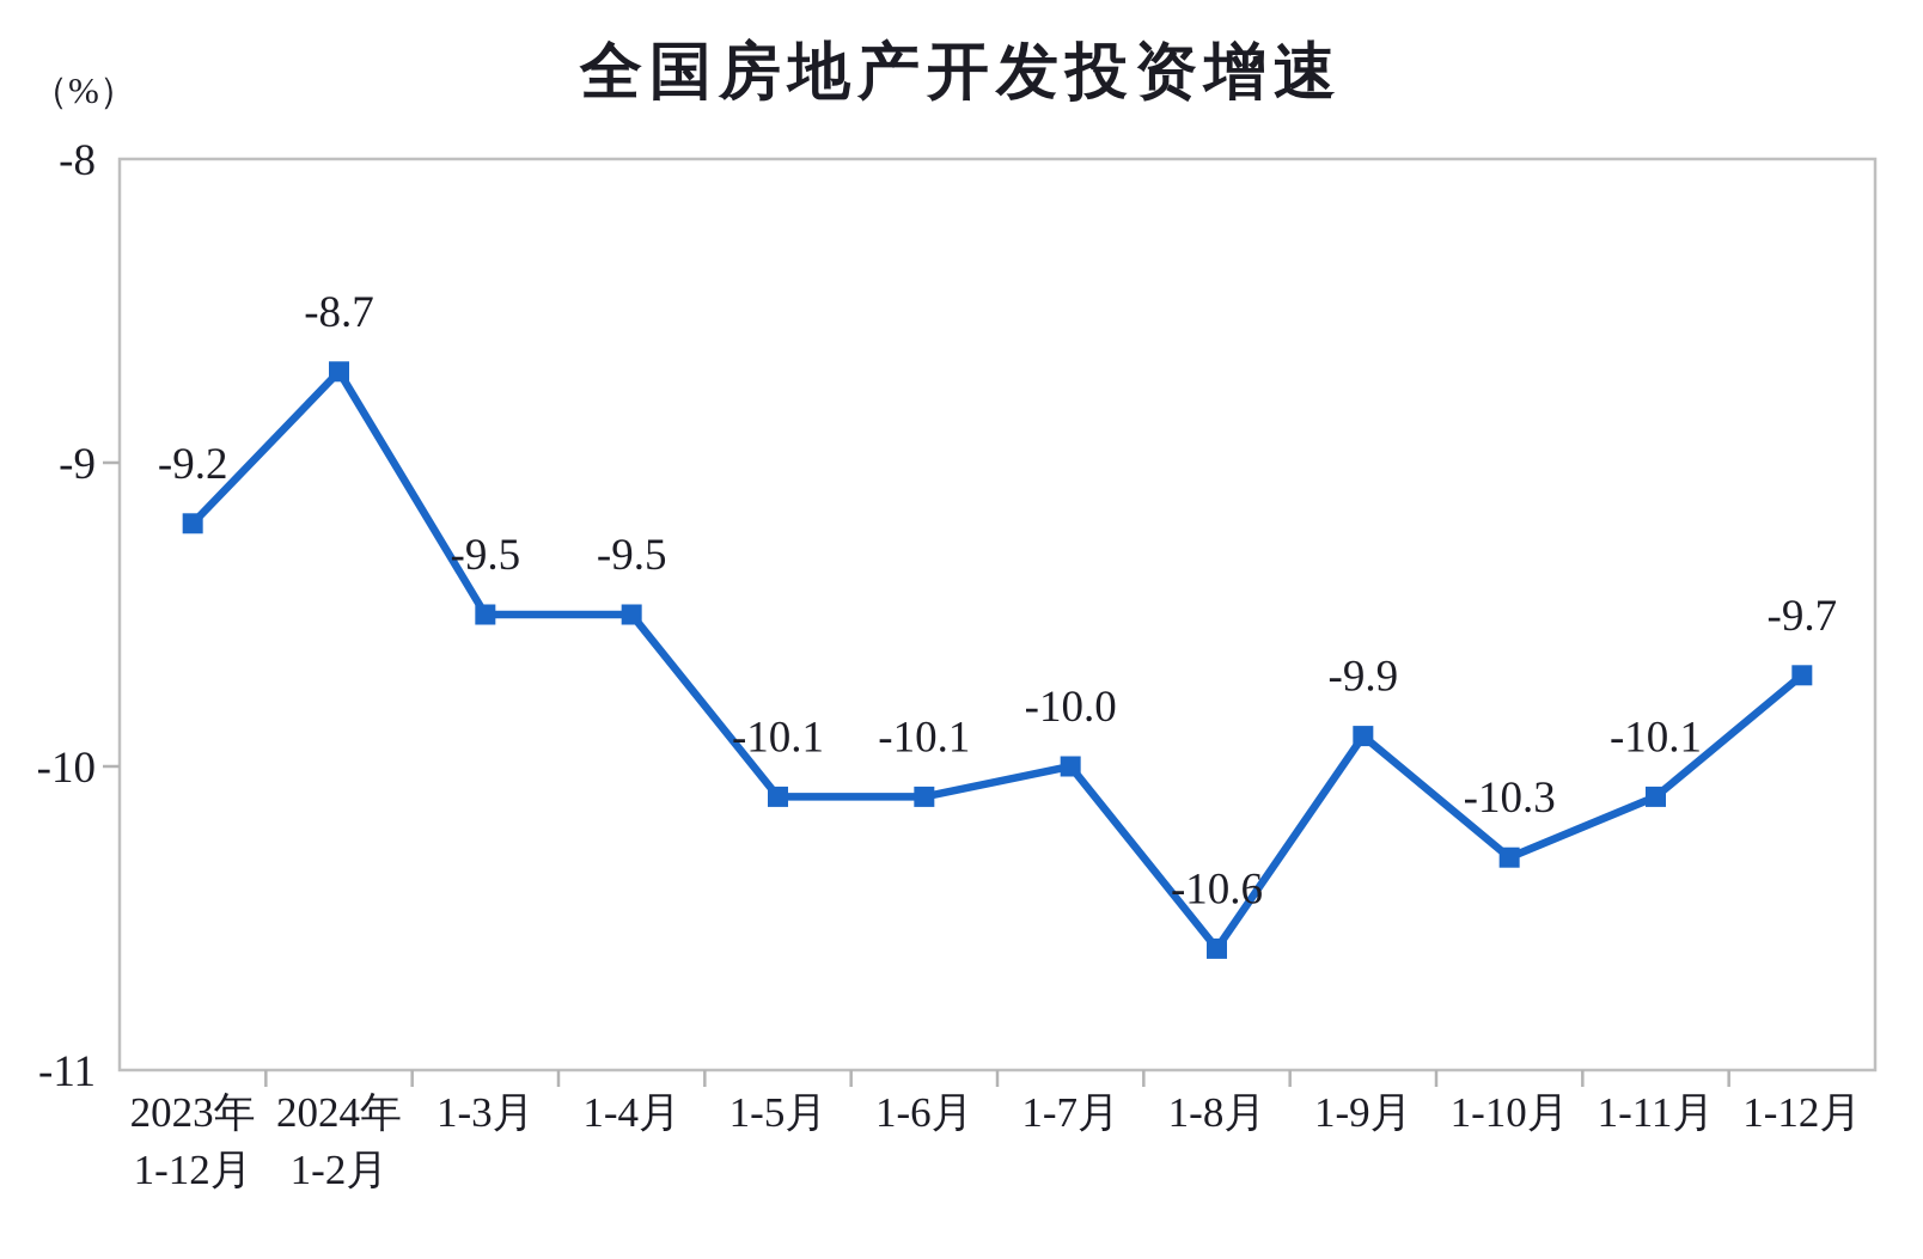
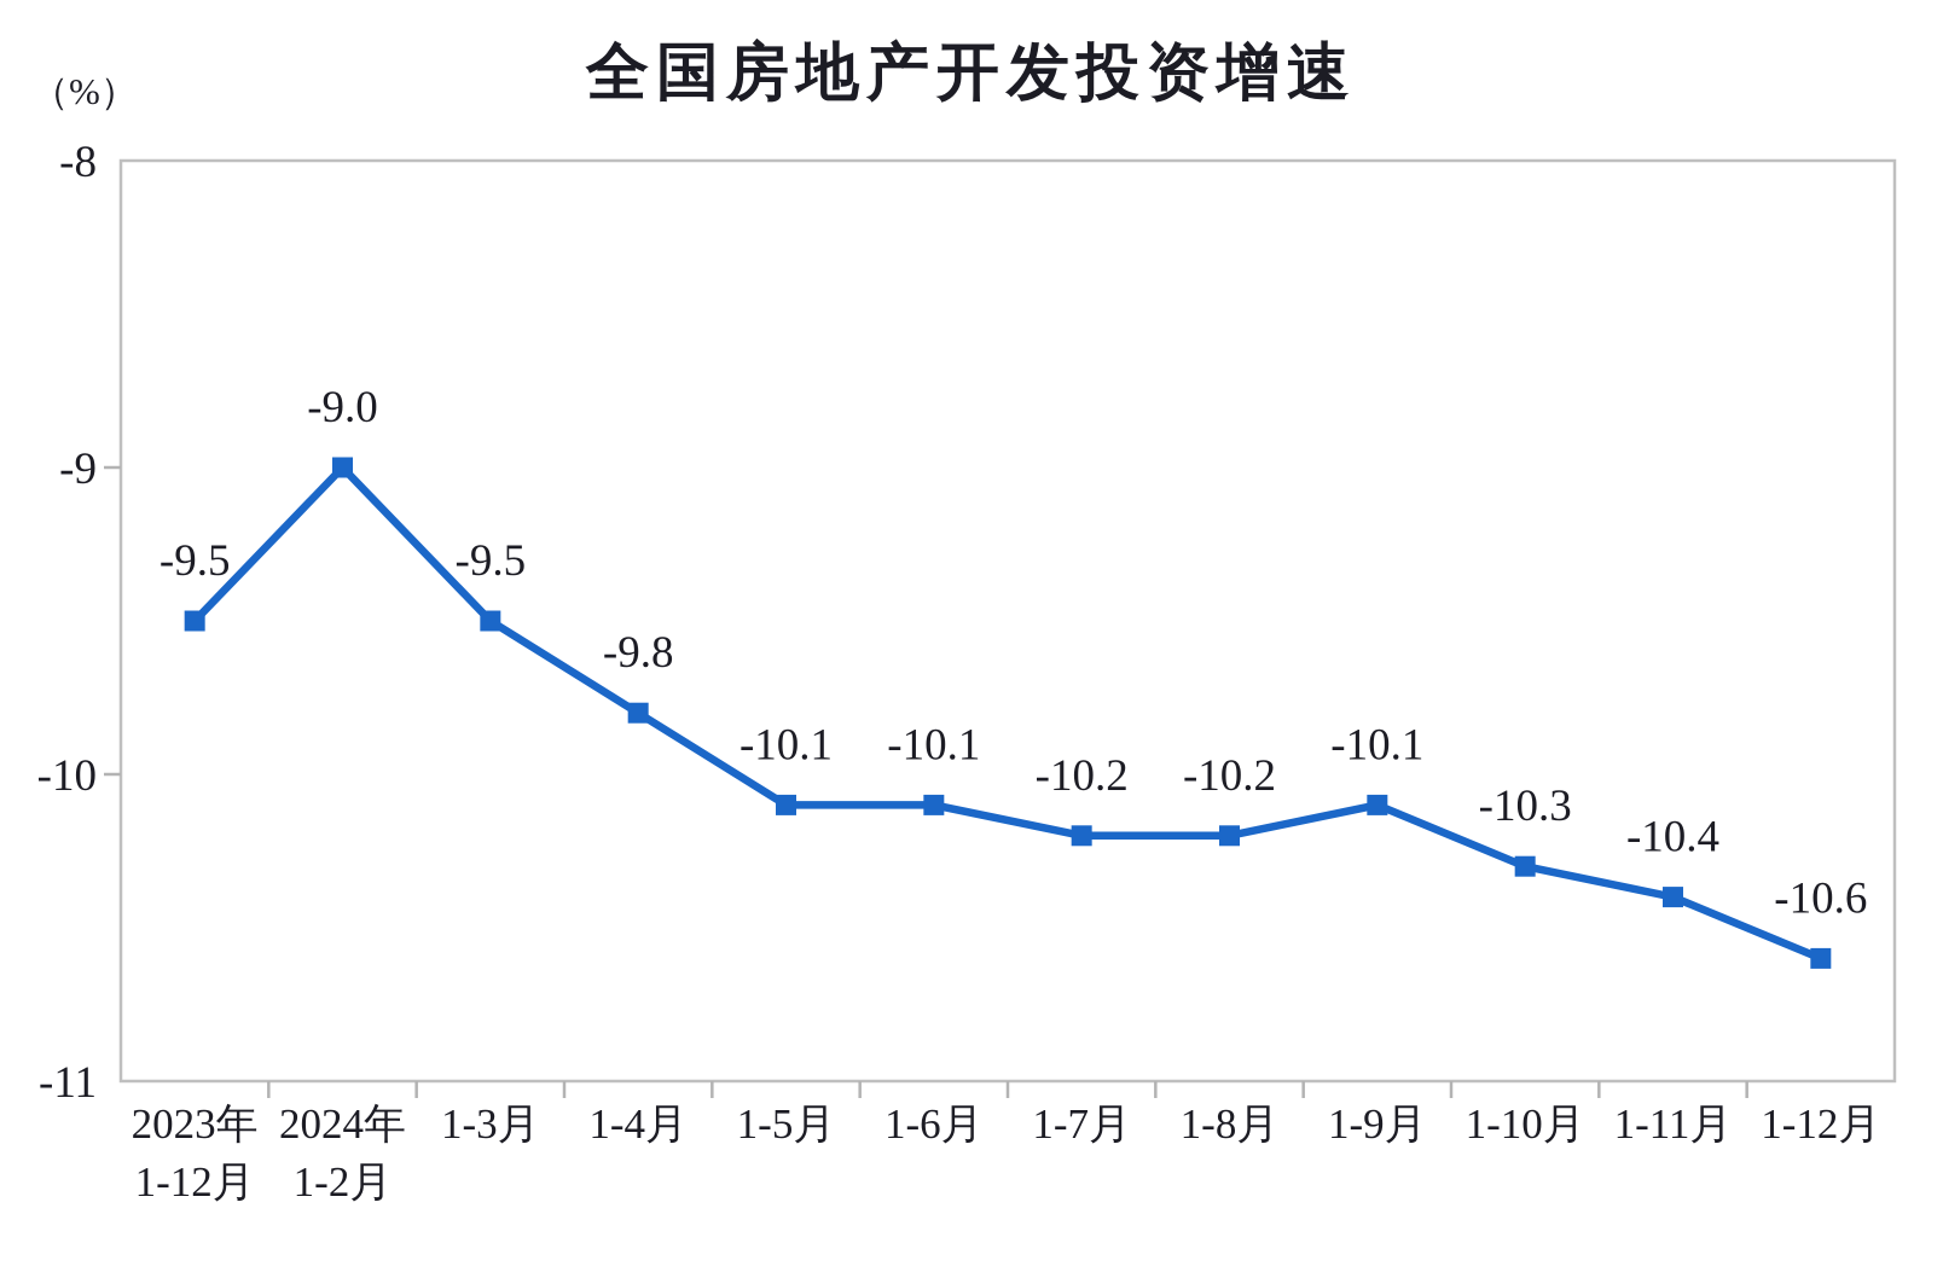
2023年 1-12月: -9.2 -> -9.5
2024年 1-2月: -8.7 -> -9.0
1-4月: -9.5 -> -9.8
1-7月: -10.0 -> -10.2
1-8月: -10.6 -> -10.2
1-9月: -9.9 -> -10.1
1-11月: -10.1 -> -10.4
1-12月: -9.7 -> -10.6
